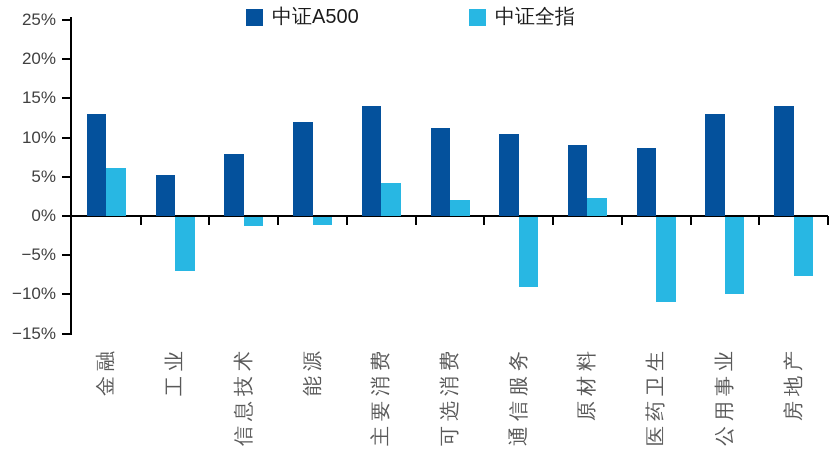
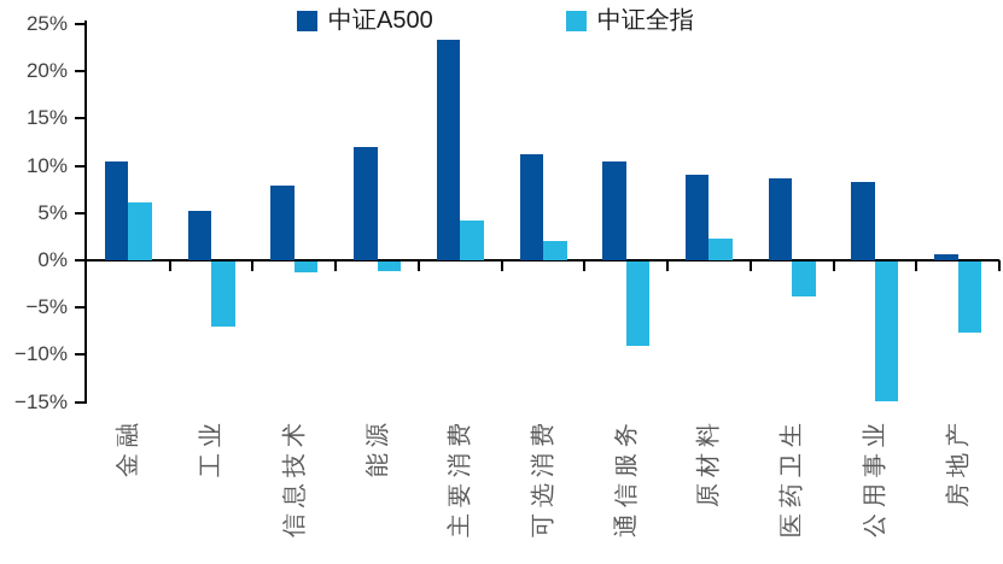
中证A500/金融: 13% -> 10%
中证A500/主要消费: 14% -> 23%
中证全指/医药卫生: -11% -> -4%
中证A500/公用事业: 13% -> 8%
中证全指/公用事业: -10% -> -15%
中证A500/房地产: 14% -> 1%
